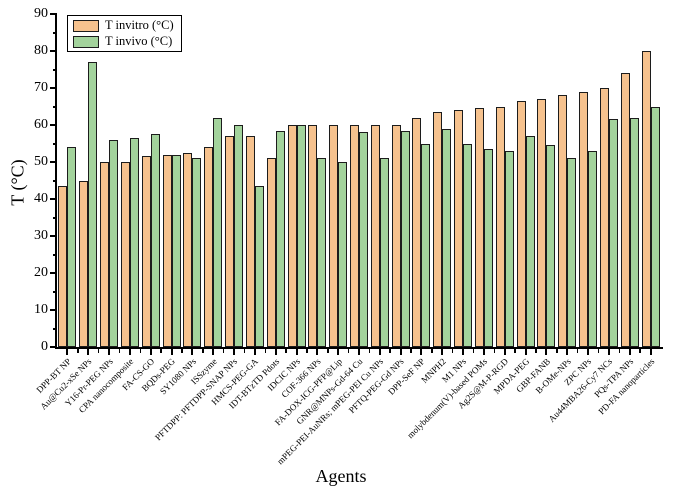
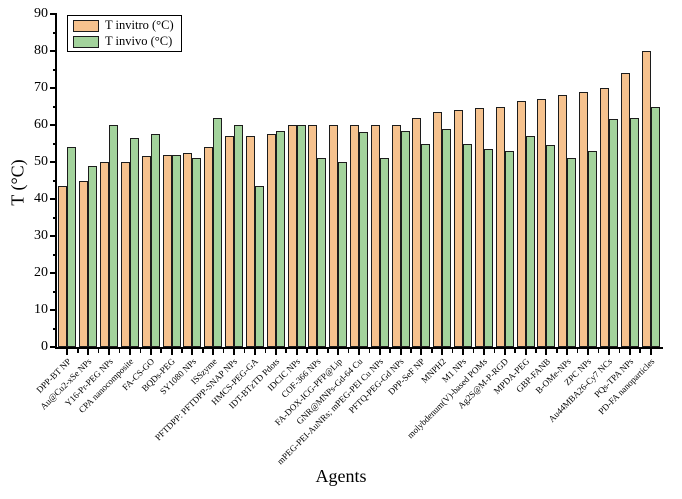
T invivo (°C)/Au@Cu2-xSe NPs: 77 -> 49
T invivo (°C)/Y16-Pr-PEG NPs: 56 -> 60
T invitro (°C)/IDT-BTzTD Pdots: 51 -> 58
